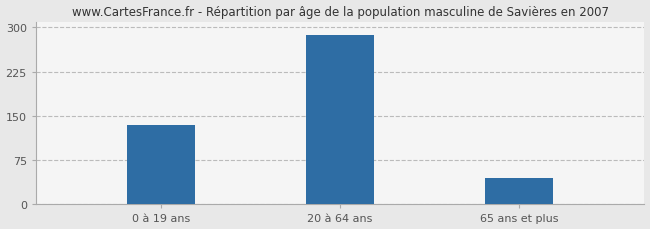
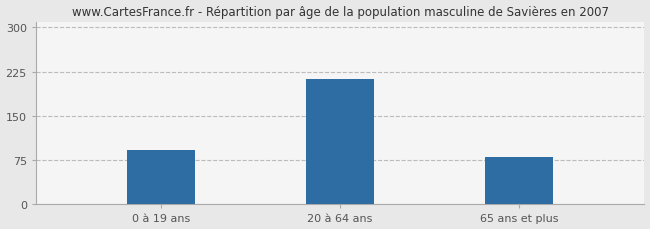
0 à 19 ans: 134 -> 92
20 à 64 ans: 287 -> 212
65 ans et plus: 45 -> 80
